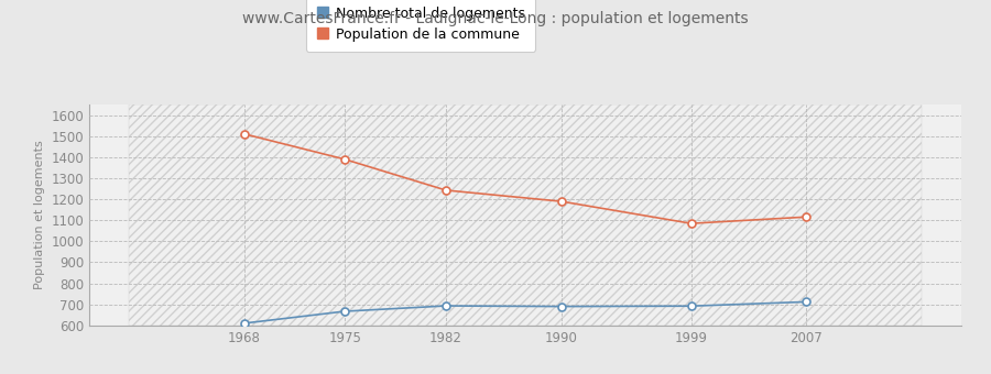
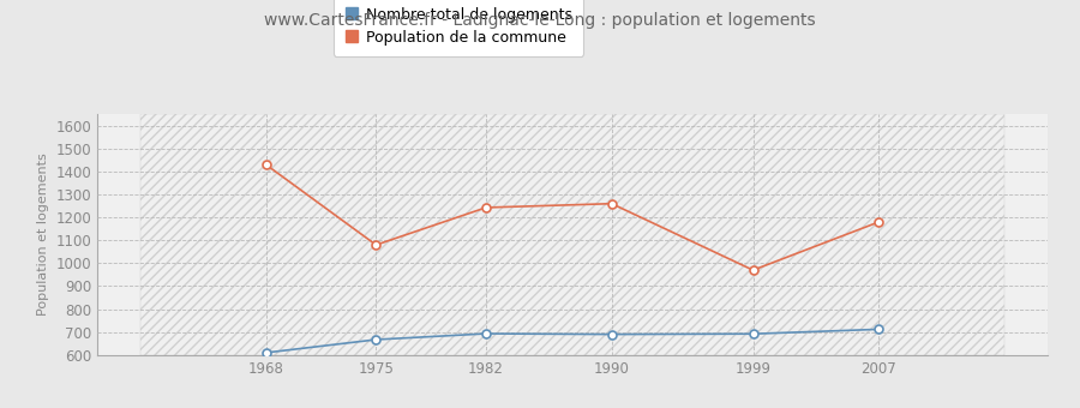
Population de la commune/1968: 1510 -> 1430
Population de la commune/1975: 1390 -> 1080
Population de la commune/1990: 1190 -> 1260
Population de la commune/1999: 1080 -> 970
Population de la commune/2007: 1120 -> 1180
